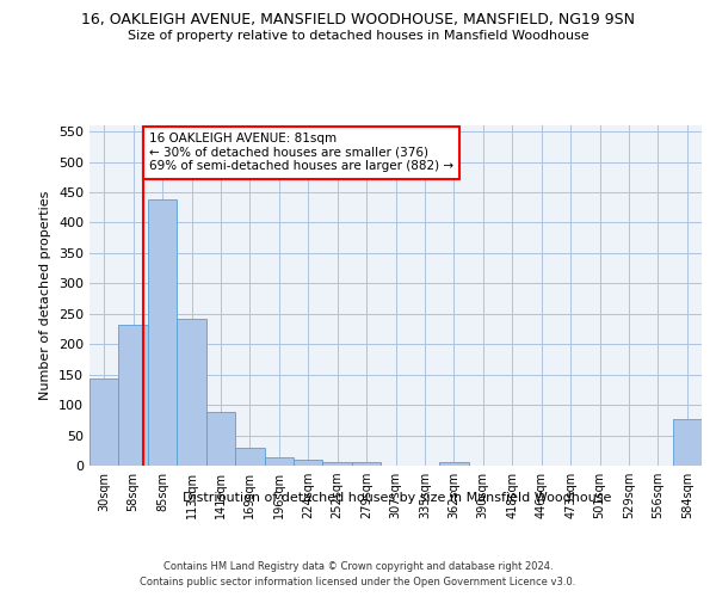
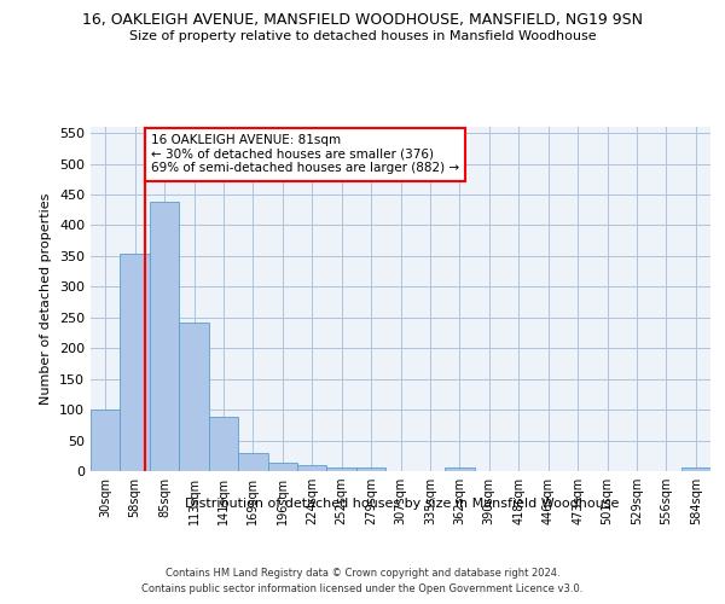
30sqm: 144 -> 100
58sqm: 232 -> 353
584sqm: 76 -> 5
